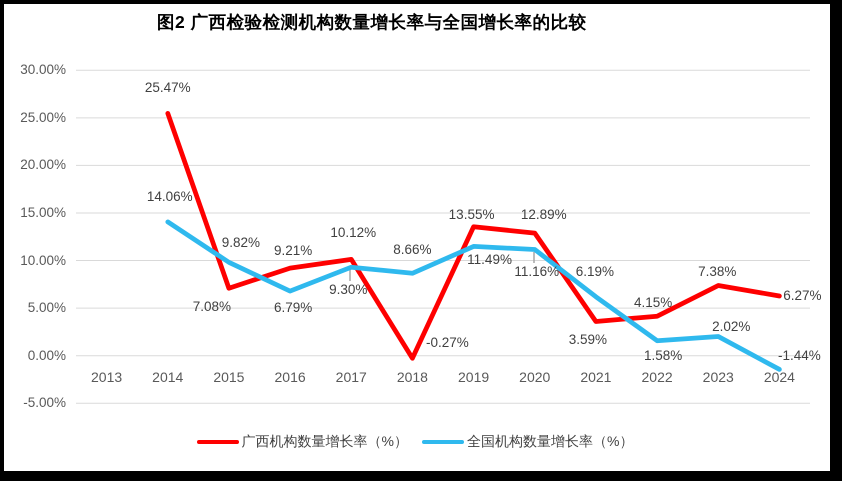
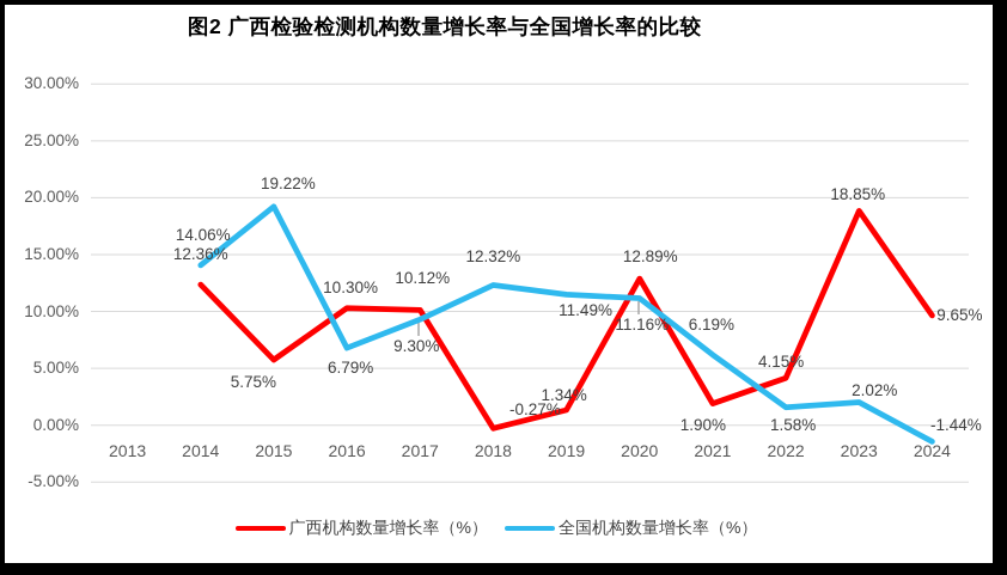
广西机构数量增长率（%）/2014: 25.47% -> 12.36%
广西机构数量增长率（%）/2015: 7.08% -> 5.75%
全国机构数量增长率（%）/2015: 9.82% -> 19.22%
广西机构数量增长率（%）/2016: 9.21% -> 10.30%
全国机构数量增长率（%）/2018: 8.66% -> 12.32%
广西机构数量增长率（%）/2019: 13.55% -> 1.34%
广西机构数量增长率（%）/2021: 3.59% -> 1.90%
广西机构数量增长率（%）/2023: 7.38% -> 18.85%
广西机构数量增长率（%）/2024: 6.27% -> 9.65%
